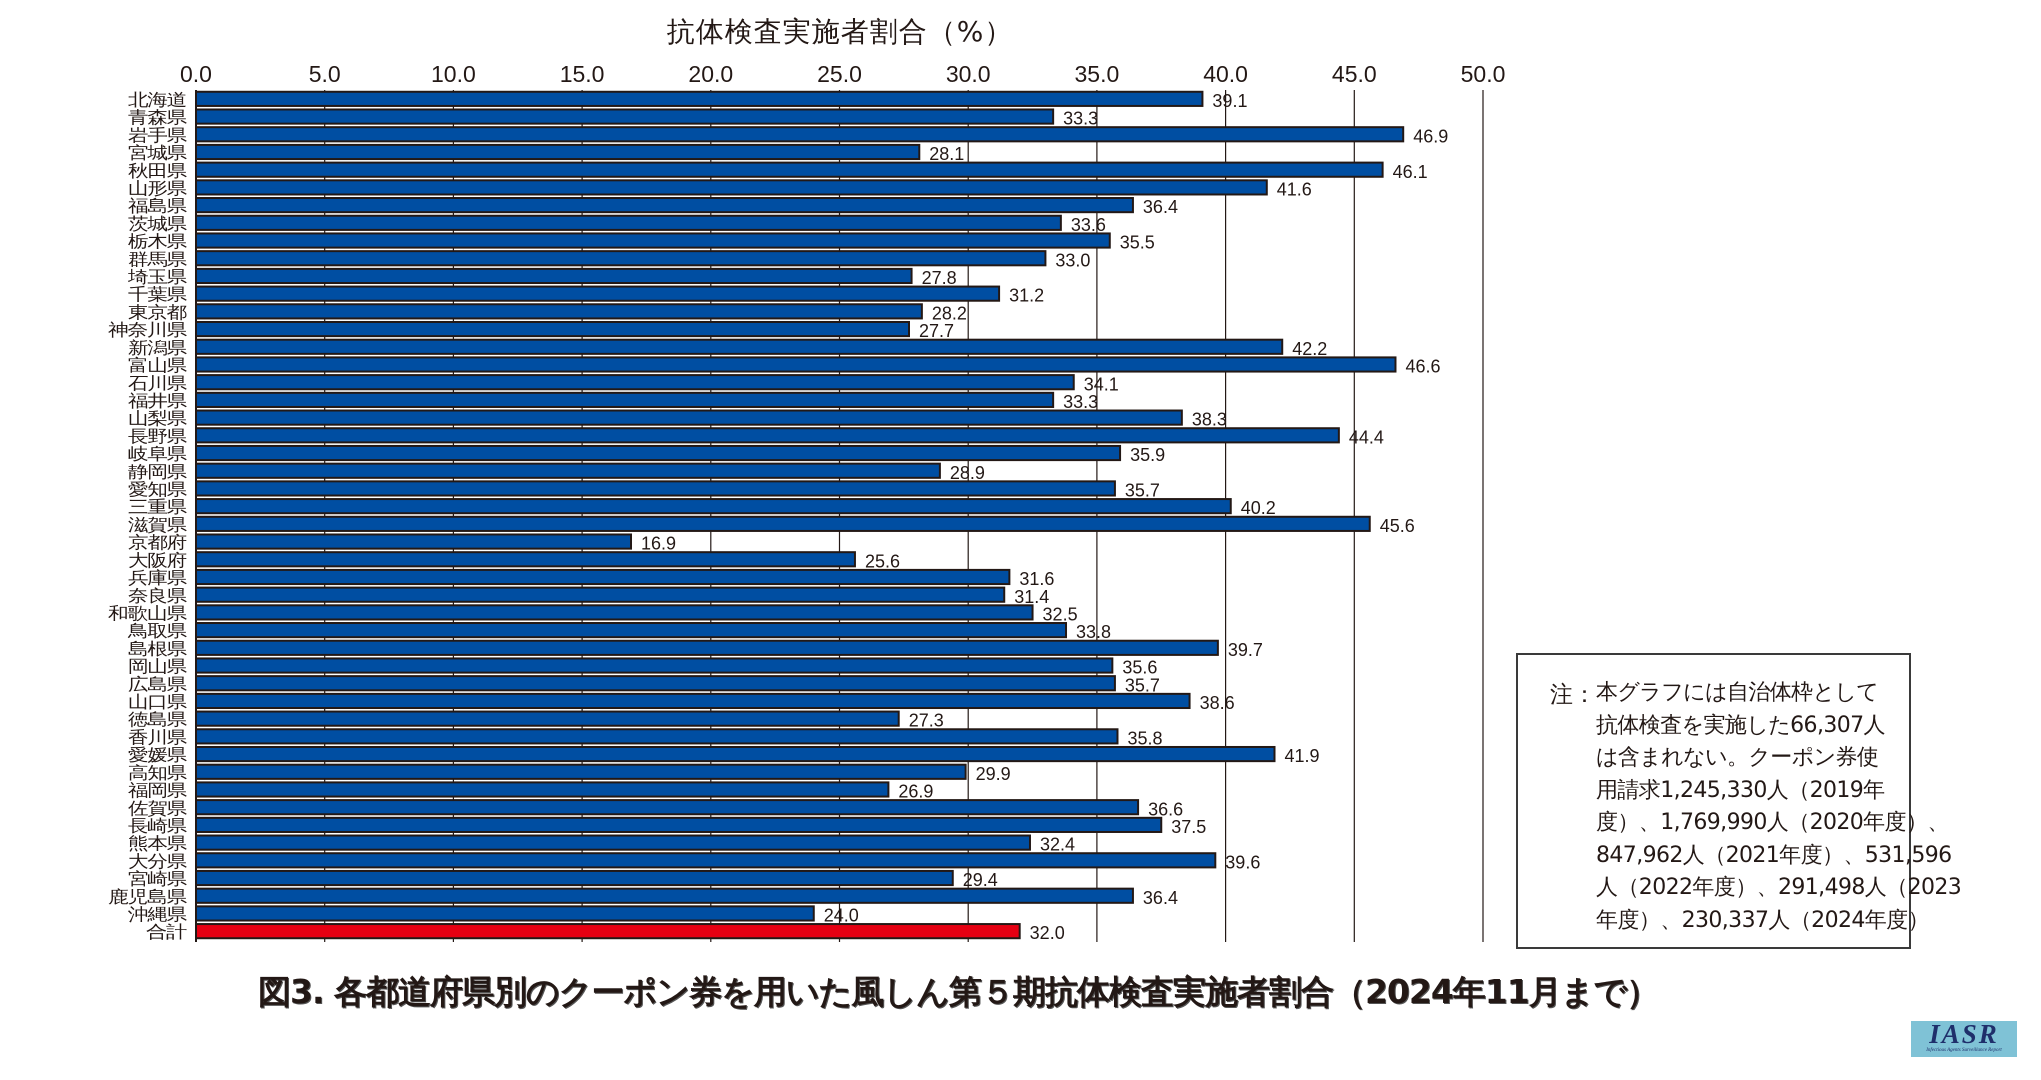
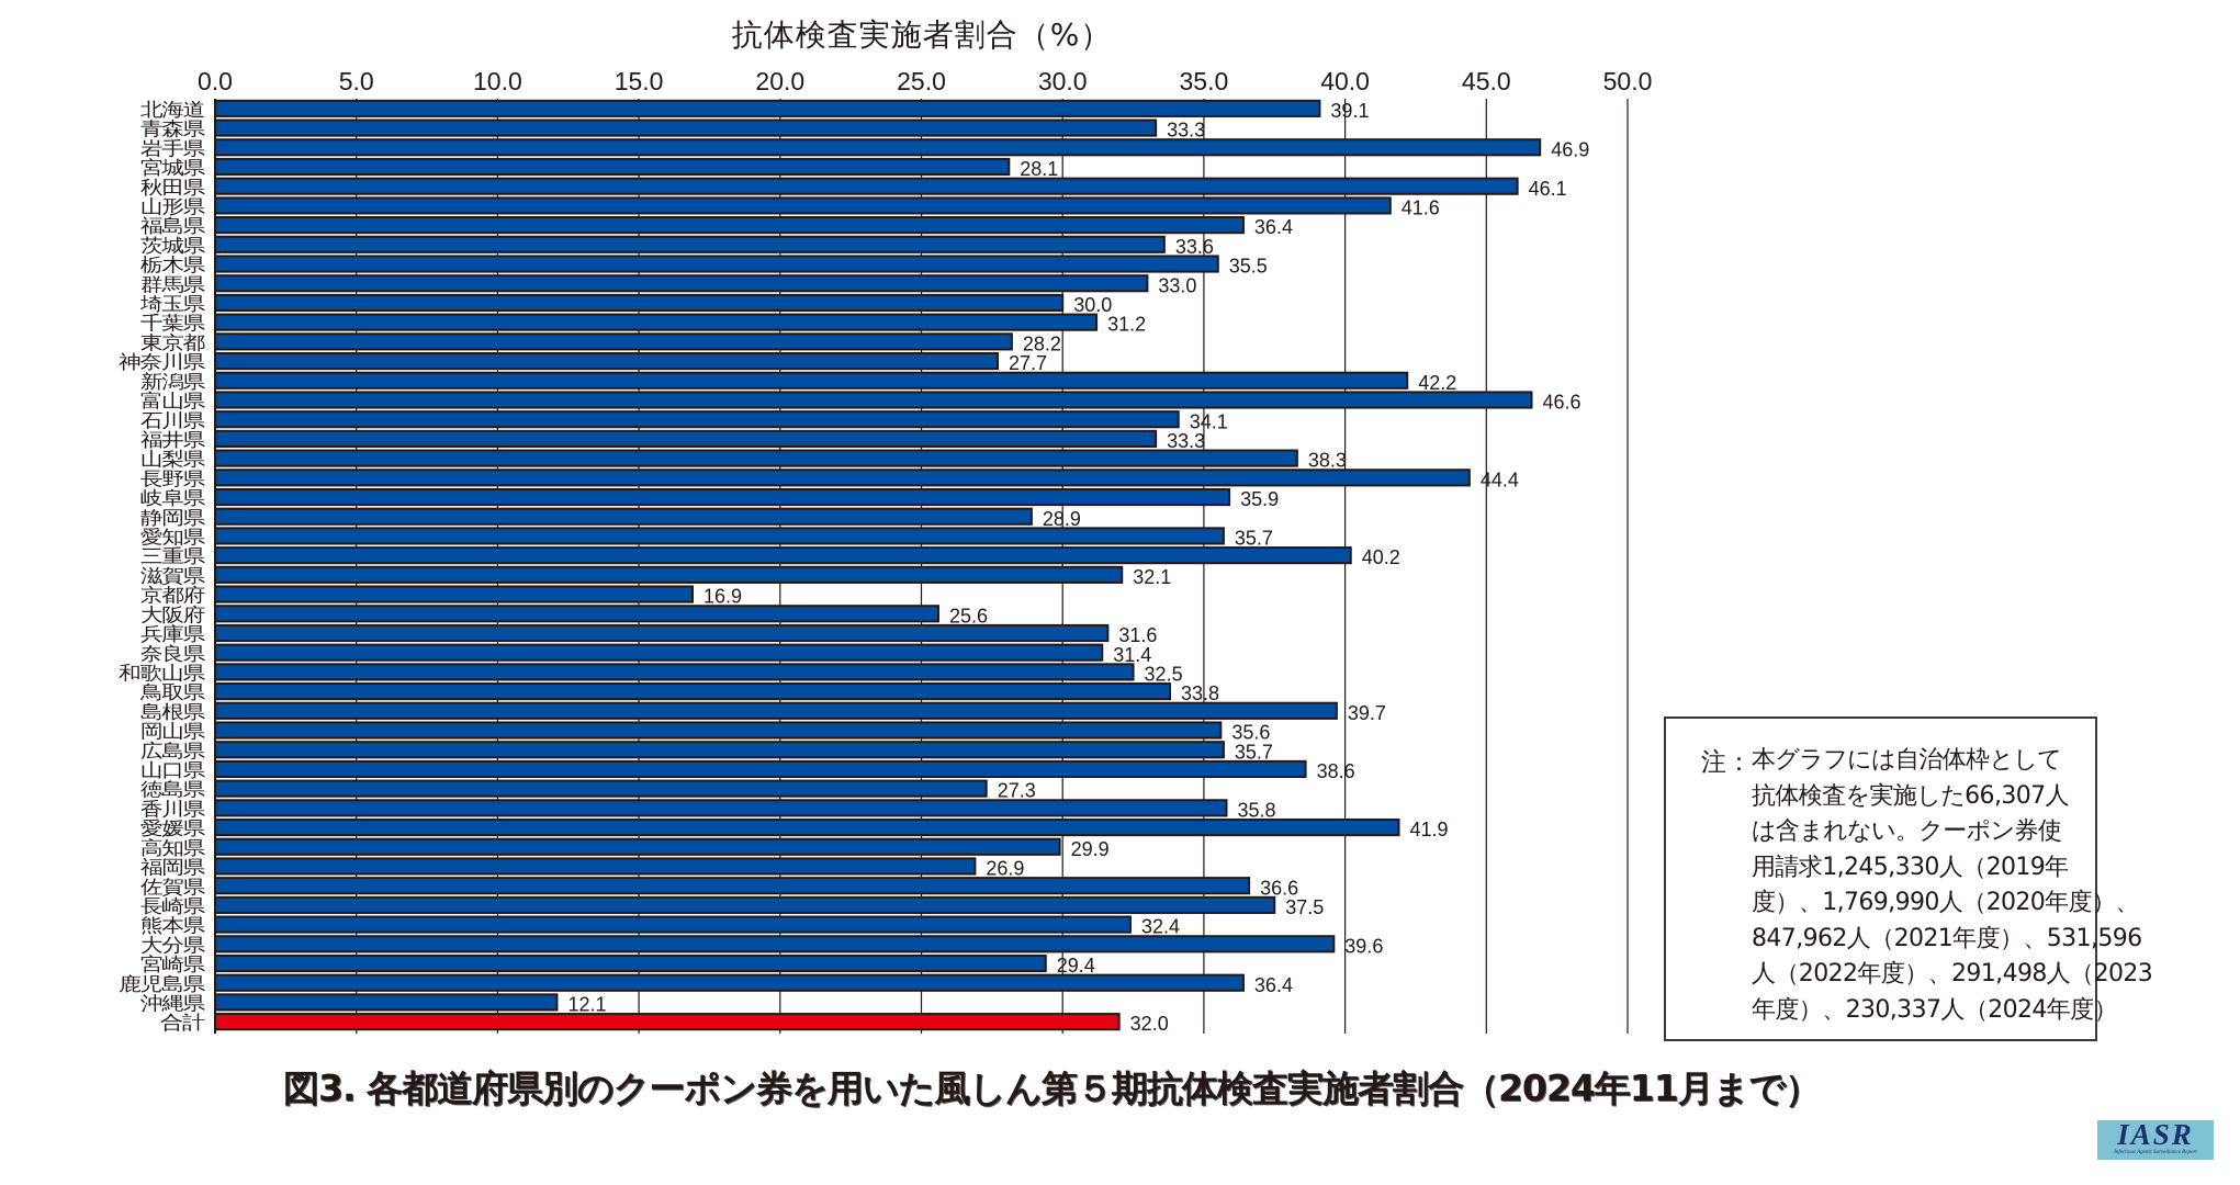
埼玉県: 27.8 -> 30.0
滋賀県: 45.6 -> 32.1
沖縄県: 24.0 -> 12.1
